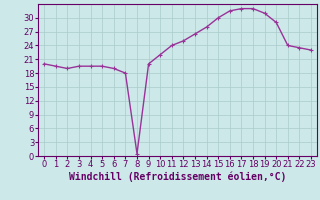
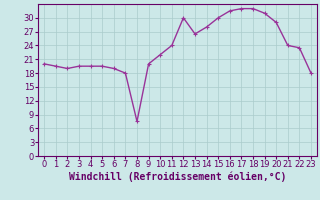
8: 0.5 -> 7.5
12: 25.0 -> 30.0
23: 23.0 -> 18.0
